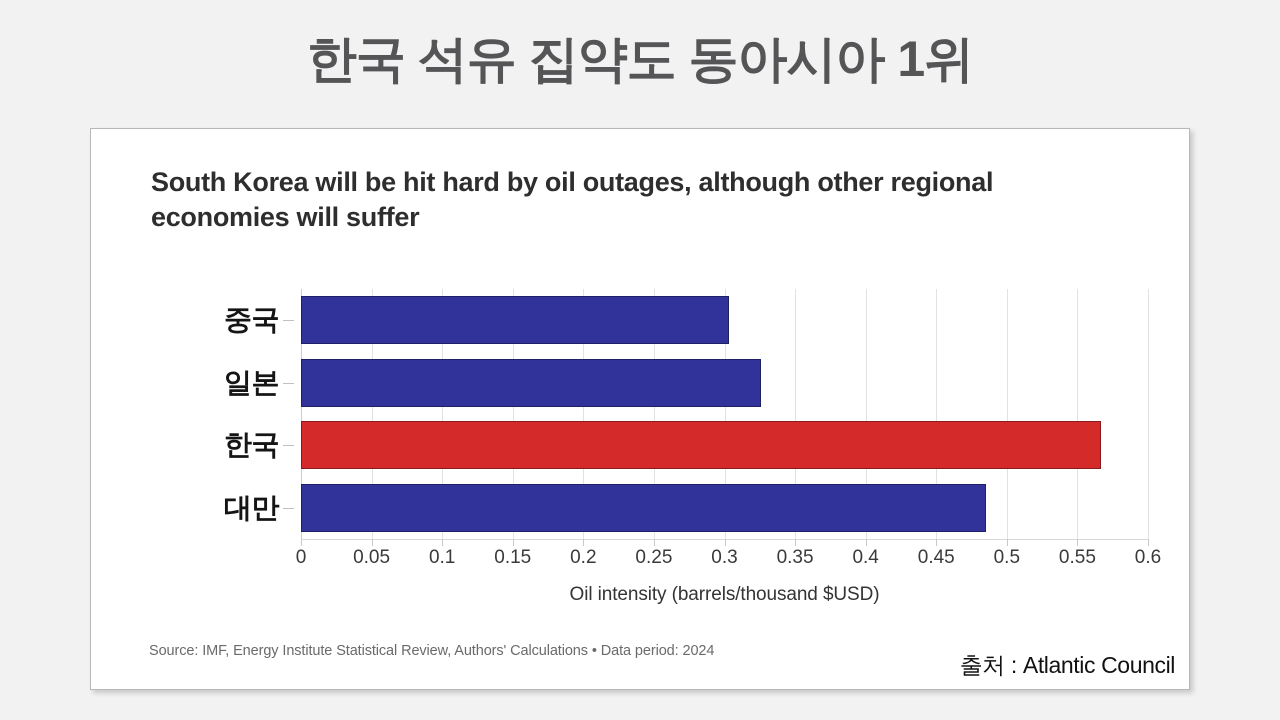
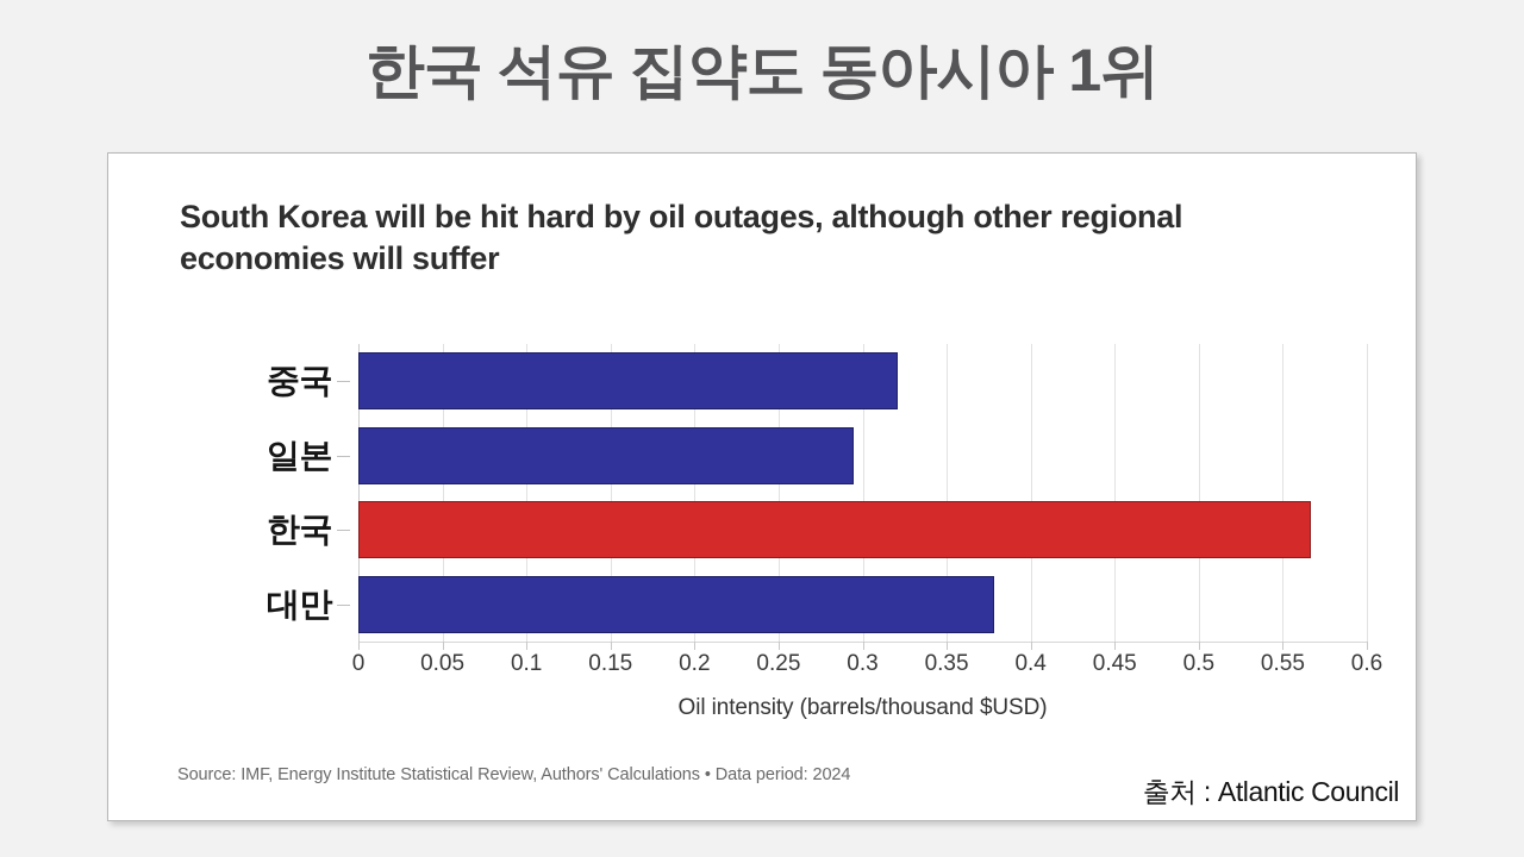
중국: 0.303 -> 0.321
일본: 0.326 -> 0.295
대만: 0.485 -> 0.378
